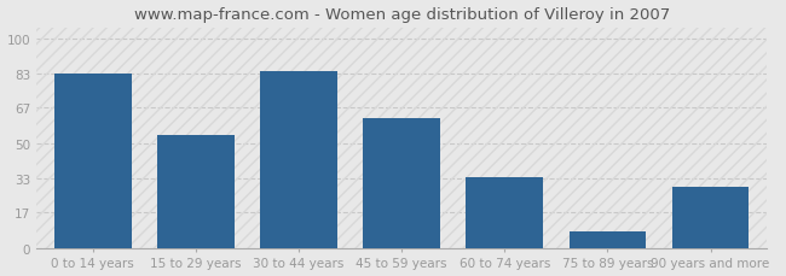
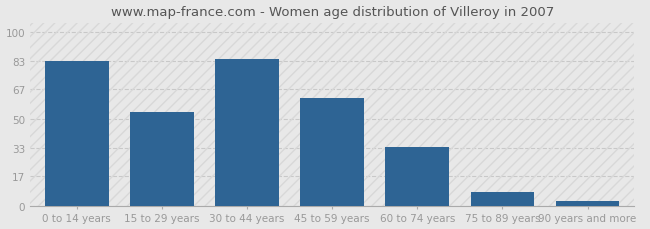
90 years and more: 29 -> 3
